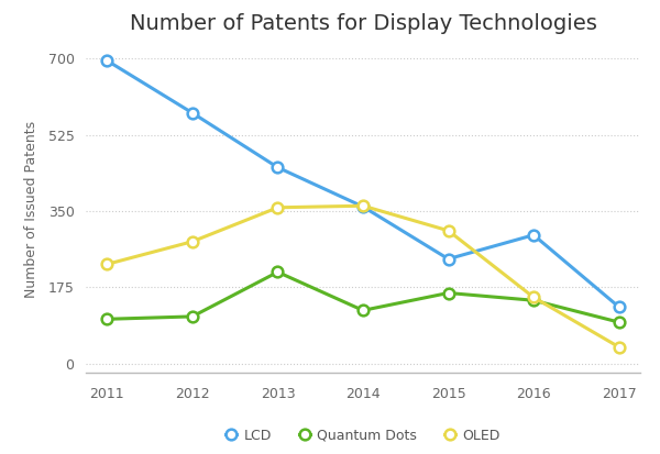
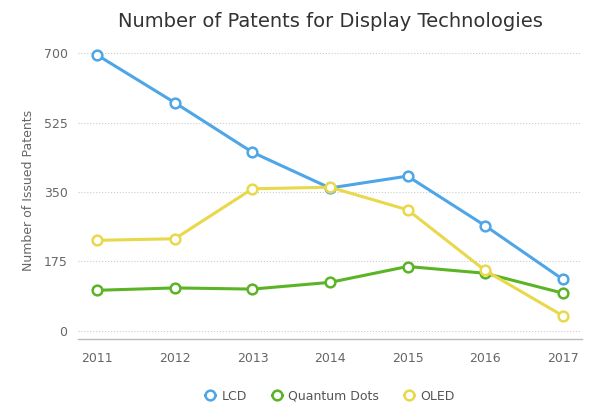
OLED/2012: 280 -> 232
Quantum Dots/2013: 210 -> 105
LCD/2015: 240 -> 390
LCD/2016: 295 -> 265
